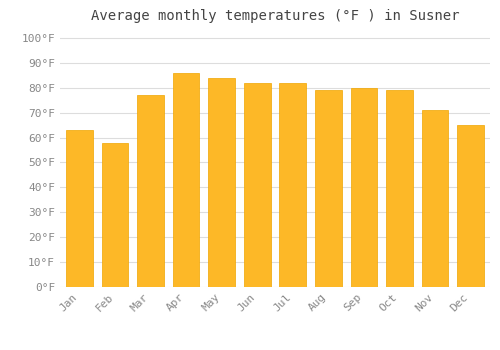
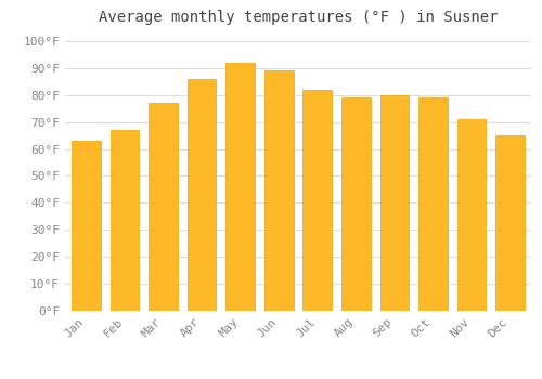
Feb: 58°F -> 67°F
May: 84°F -> 92°F
Jun: 82°F -> 89°F
